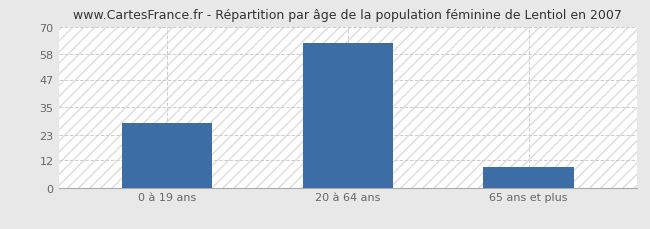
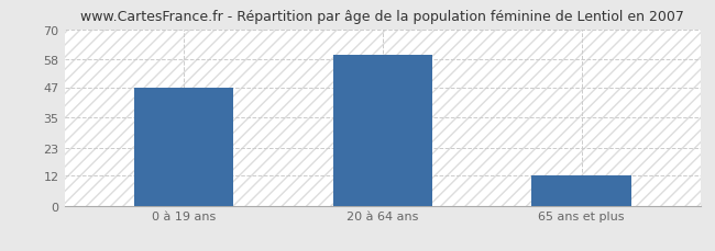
0 à 19 ans: 28 -> 47
20 à 64 ans: 63 -> 60
65 ans et plus: 9 -> 12
